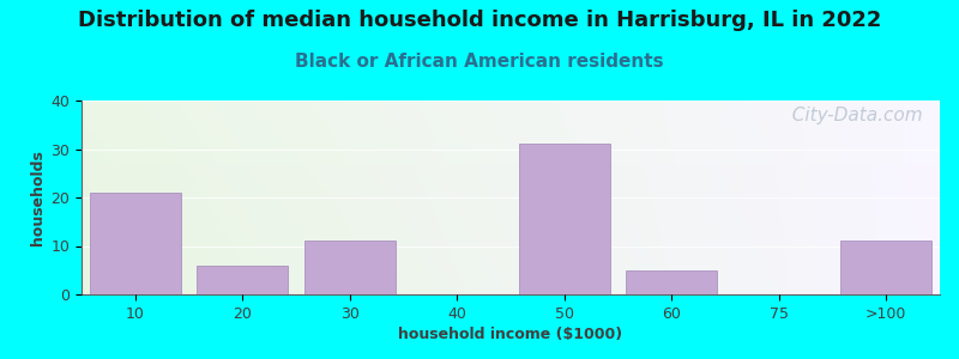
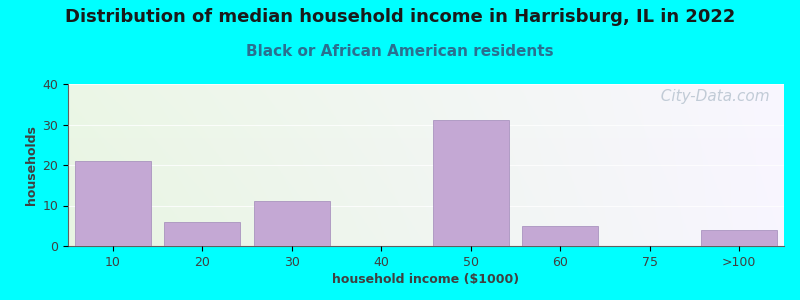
>100: 11 -> 4
